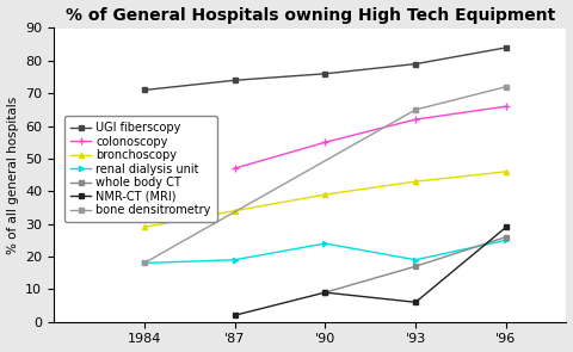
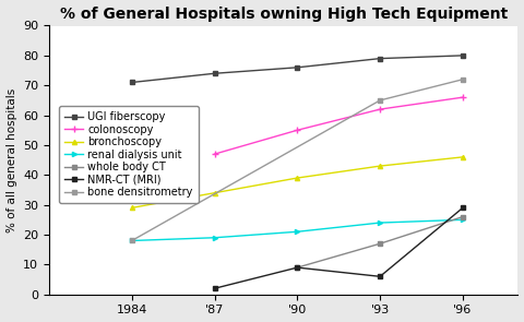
renal dialysis unit/'90: 24 -> 21
renal dialysis unit/'93: 19 -> 24
UGI fiberscopy/'96: 84 -> 80
